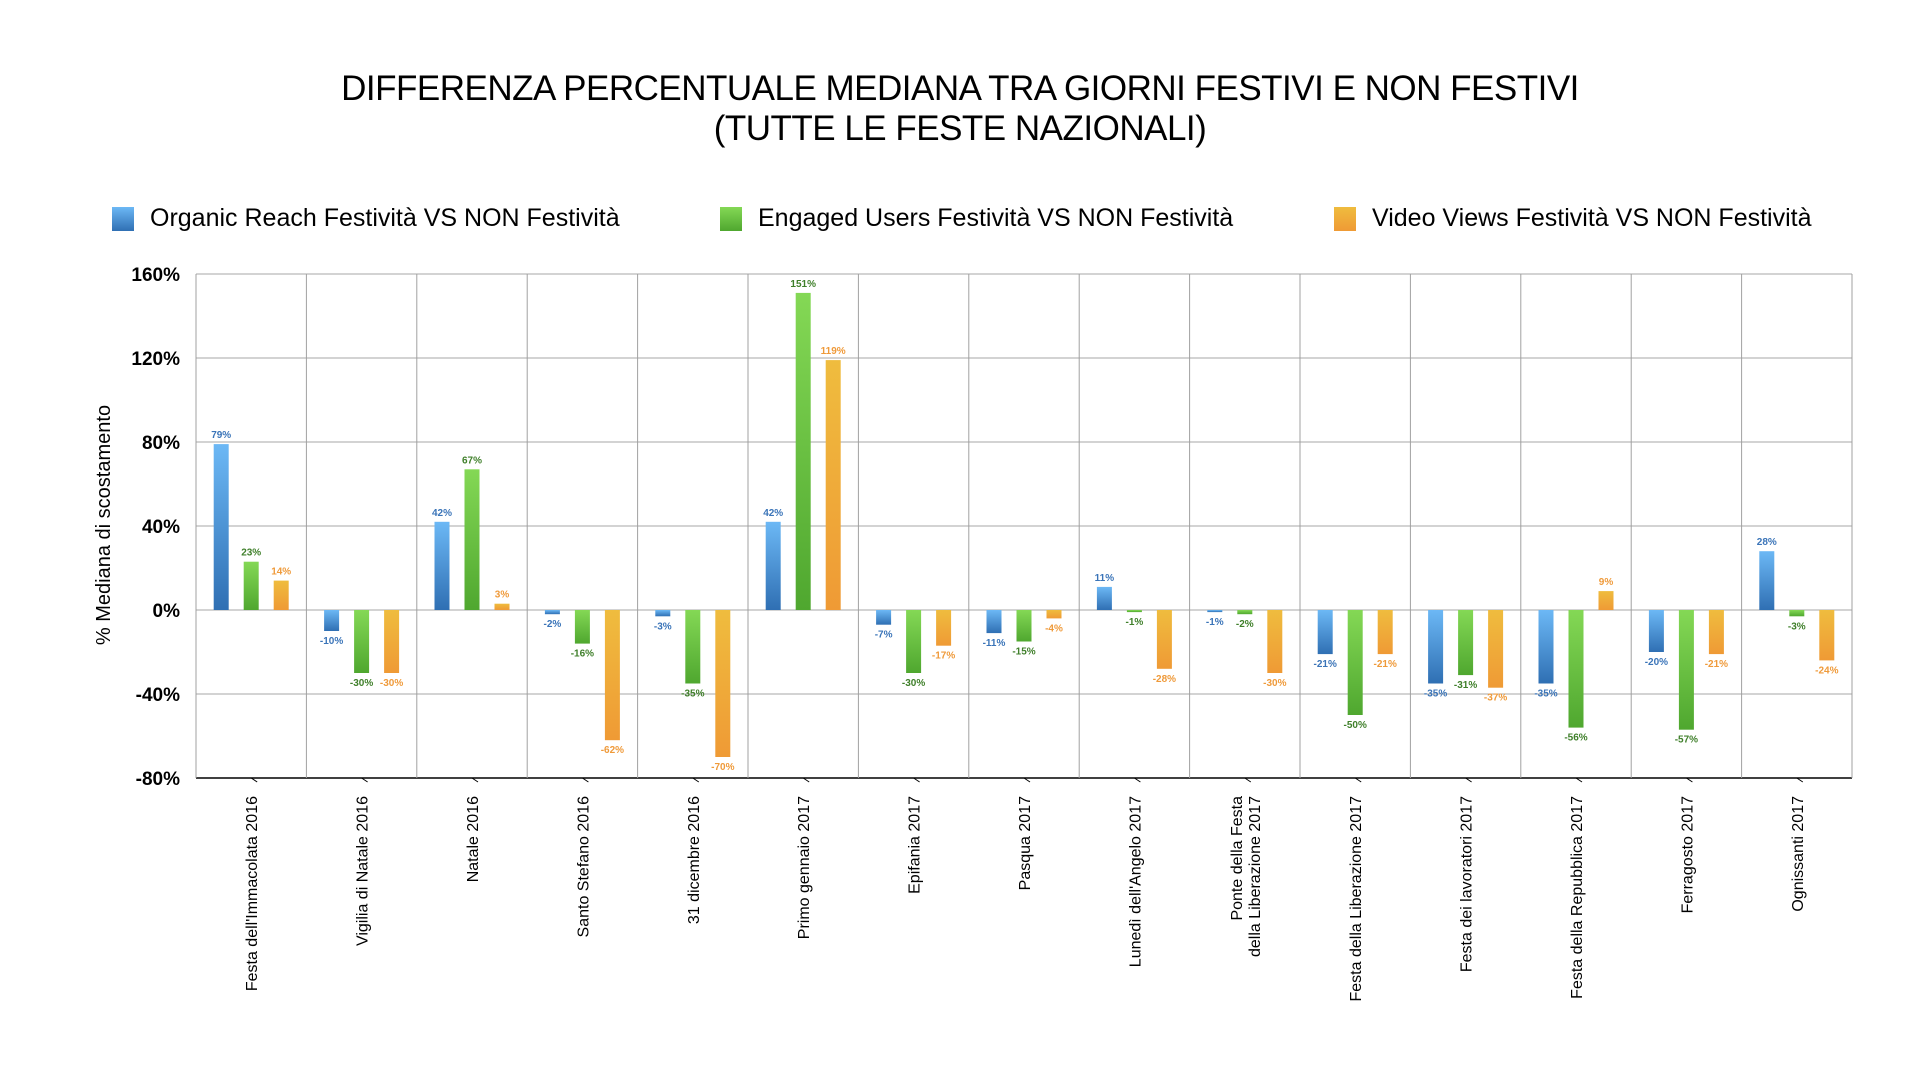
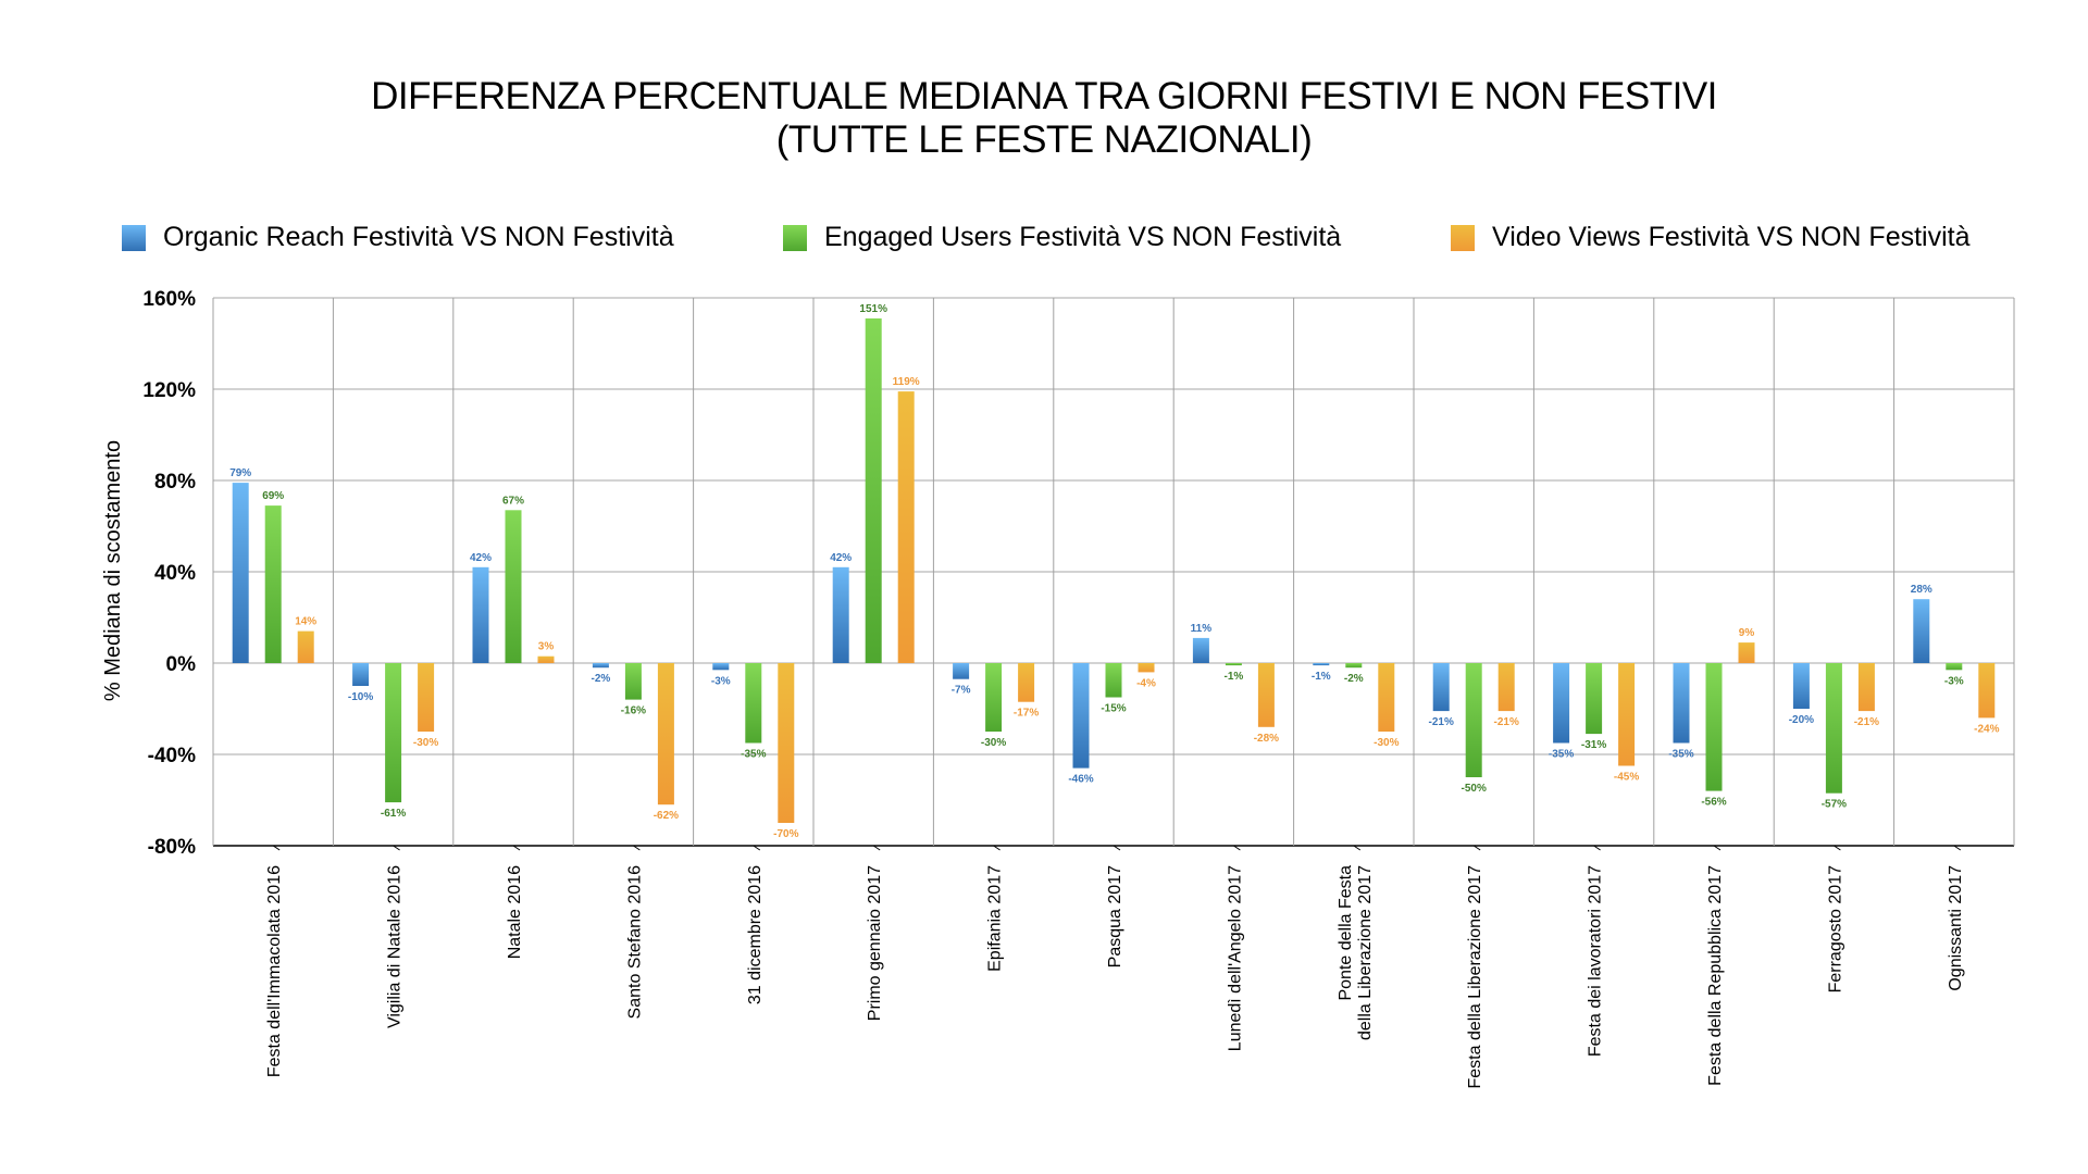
Engaged Users Festività VS NON Festività/Festa dell'Immacolata 2016: 23% -> 69%
Engaged Users Festività VS NON Festività/Vigilia di Natale 2016: -30% -> -61%
Organic Reach Festività VS NON Festività/Pasqua 2017: -11% -> -46%
Video Views Festività VS NON Festività/Festa dei lavoratori 2017: -37% -> -45%
